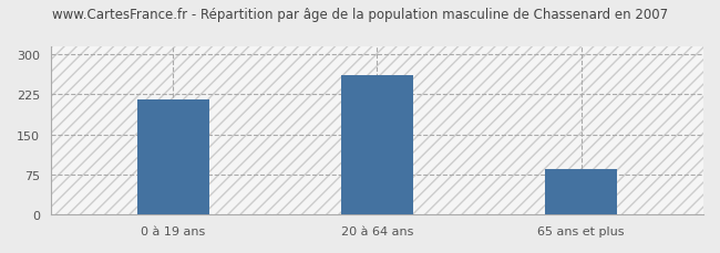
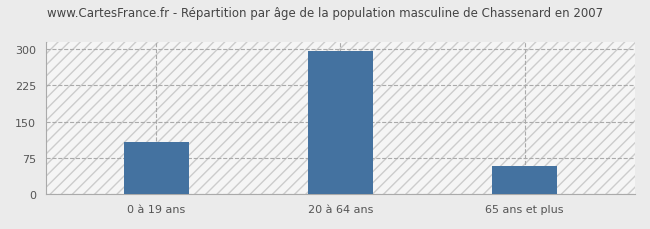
0 à 19 ans: 215 -> 107
20 à 64 ans: 260 -> 295
65 ans et plus: 85 -> 58
